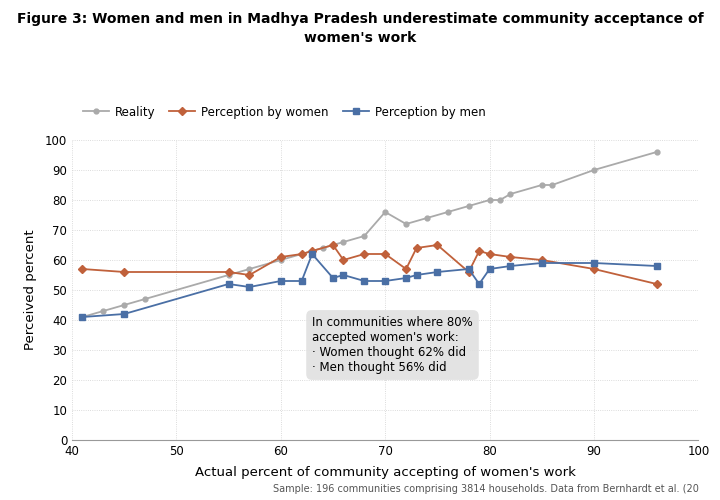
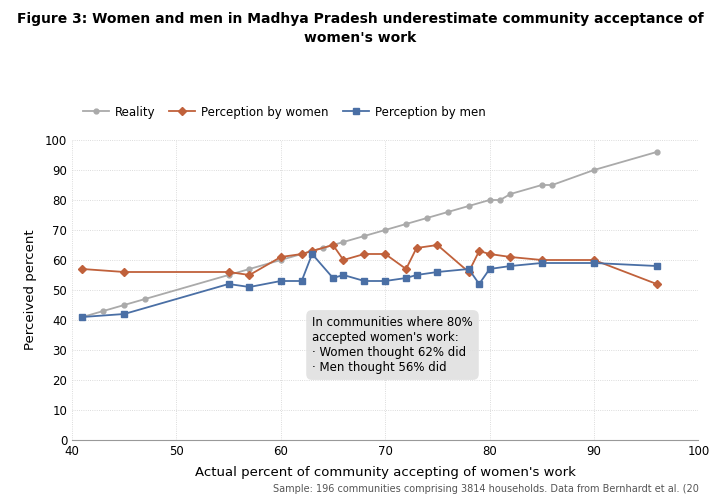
Reality/70: 76 -> 70
Perception by women/90: 57 -> 60
